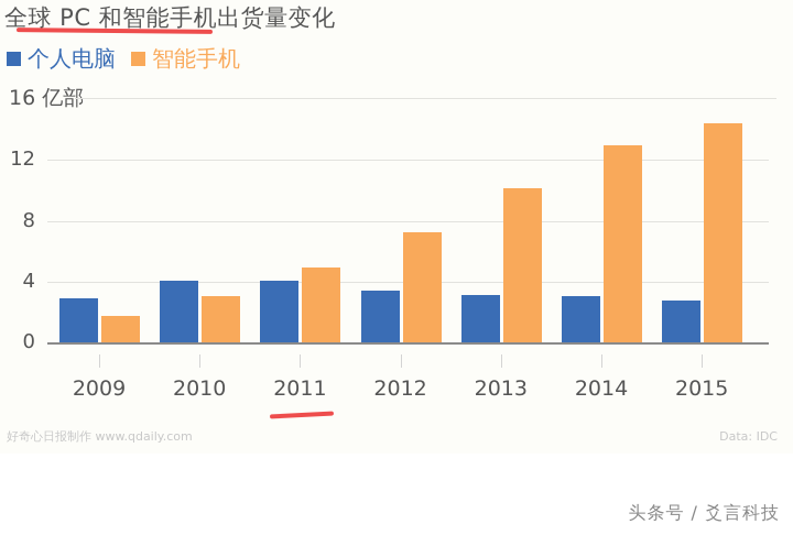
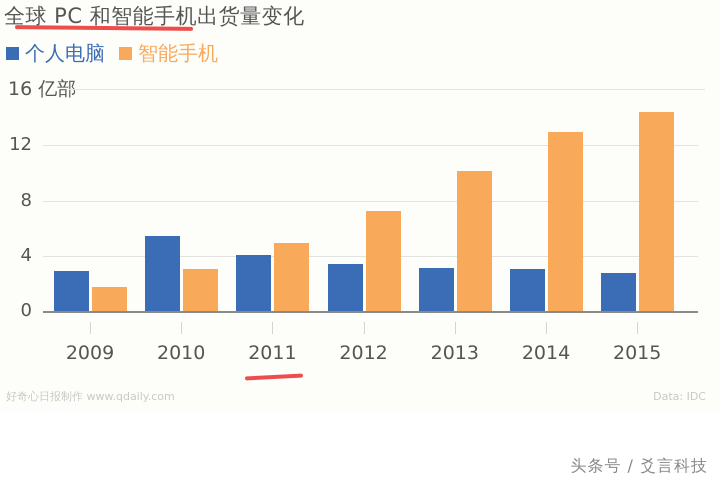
个人电脑/2010: 4.0 -> 5.4
